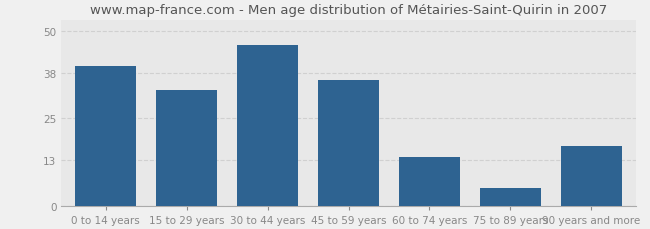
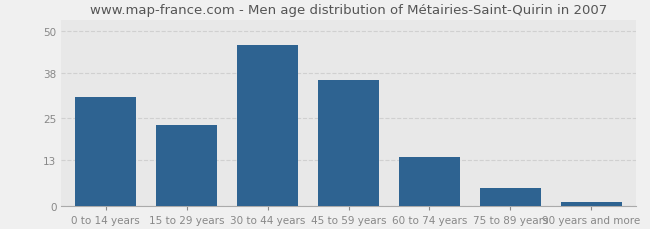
0 to 14 years: 40 -> 31
15 to 29 years: 33 -> 23
90 years and more: 17 -> 1
